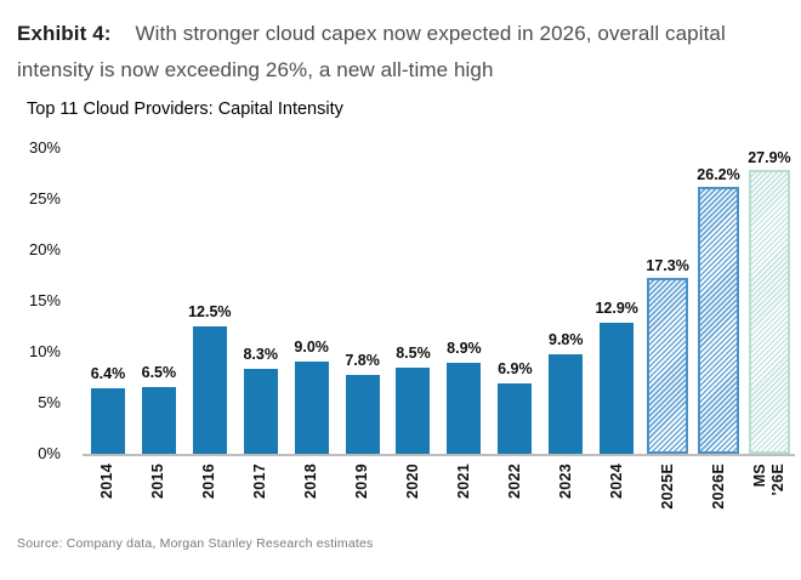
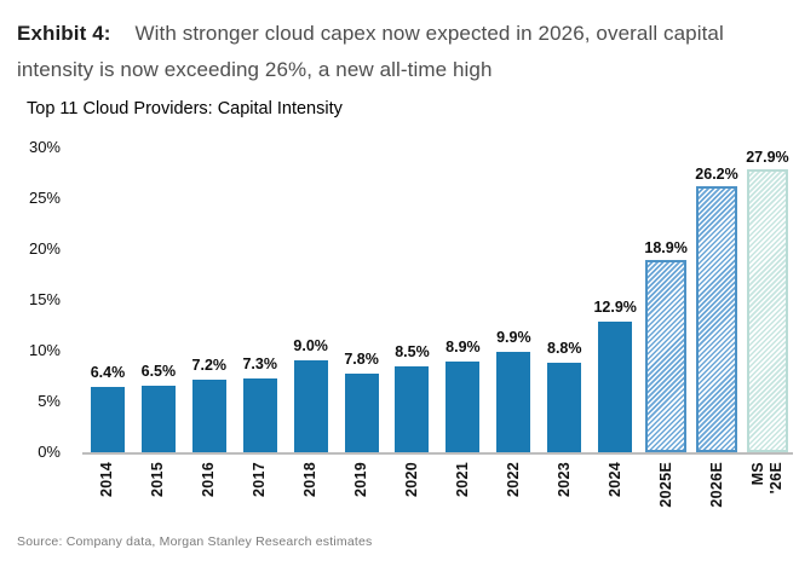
2016: 12.5% -> 7.2%
2017: 8.3% -> 7.3%
2022: 6.9% -> 9.9%
2023: 9.8% -> 8.8%
2025E: 17.3% -> 18.9%
